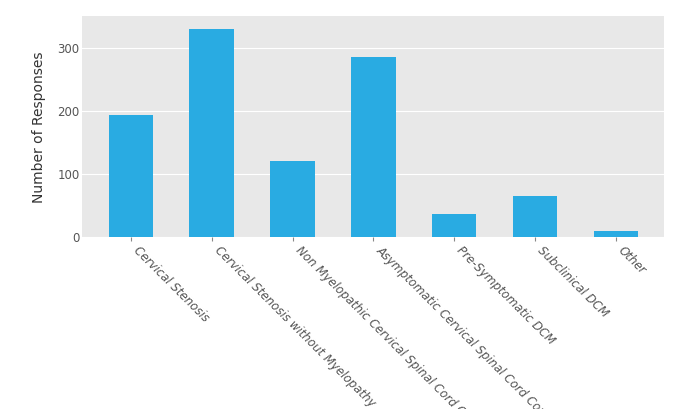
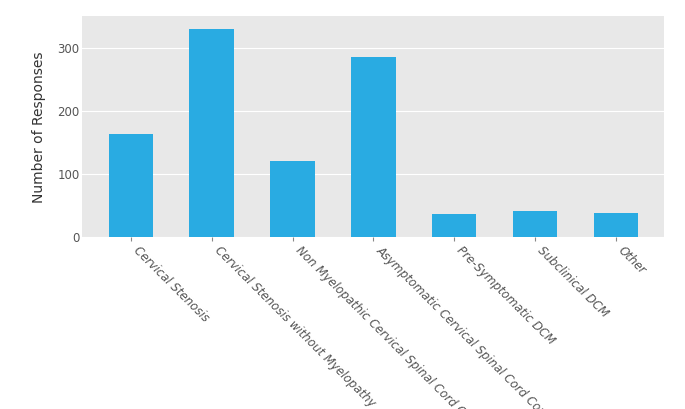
Cervical Stenosis: 193 -> 164
Subclinical DCM: 65 -> 42
Other: 10 -> 38
